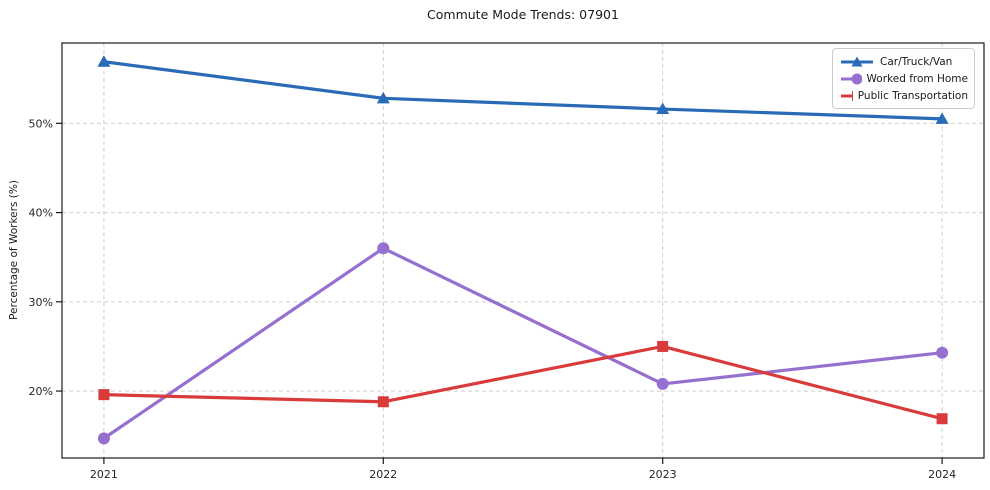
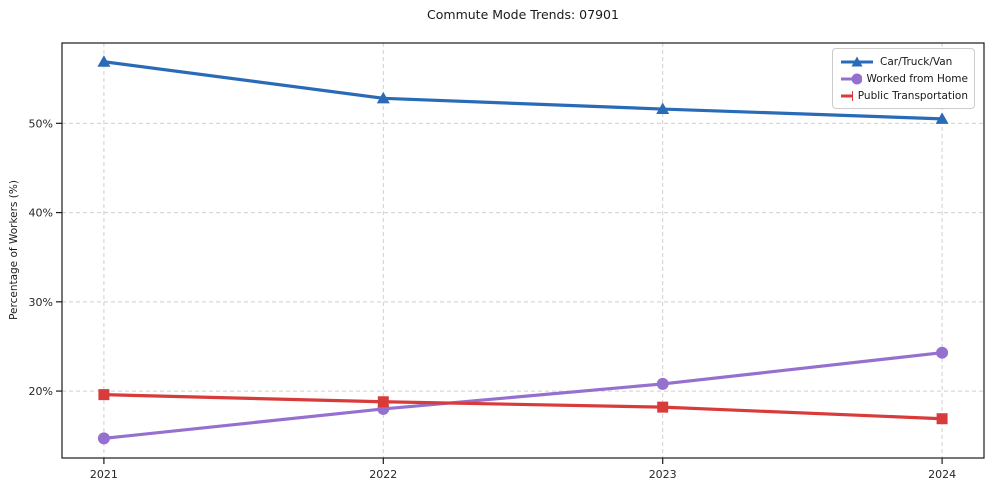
Worked from Home/2022: 36% -> 18%
Public Transportation/2023: 25% -> 18%
